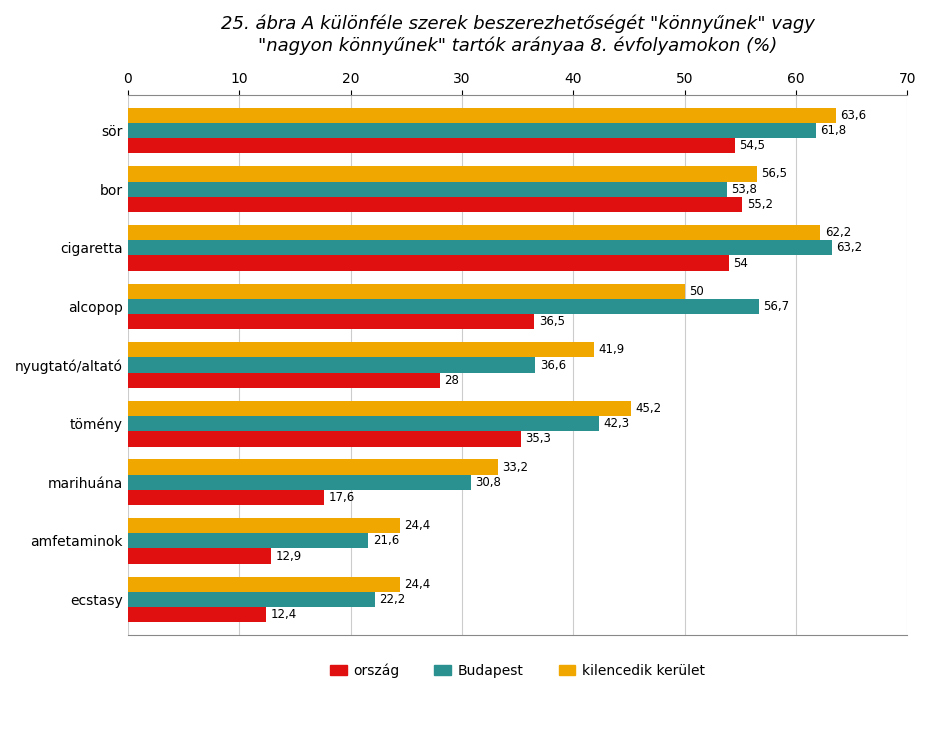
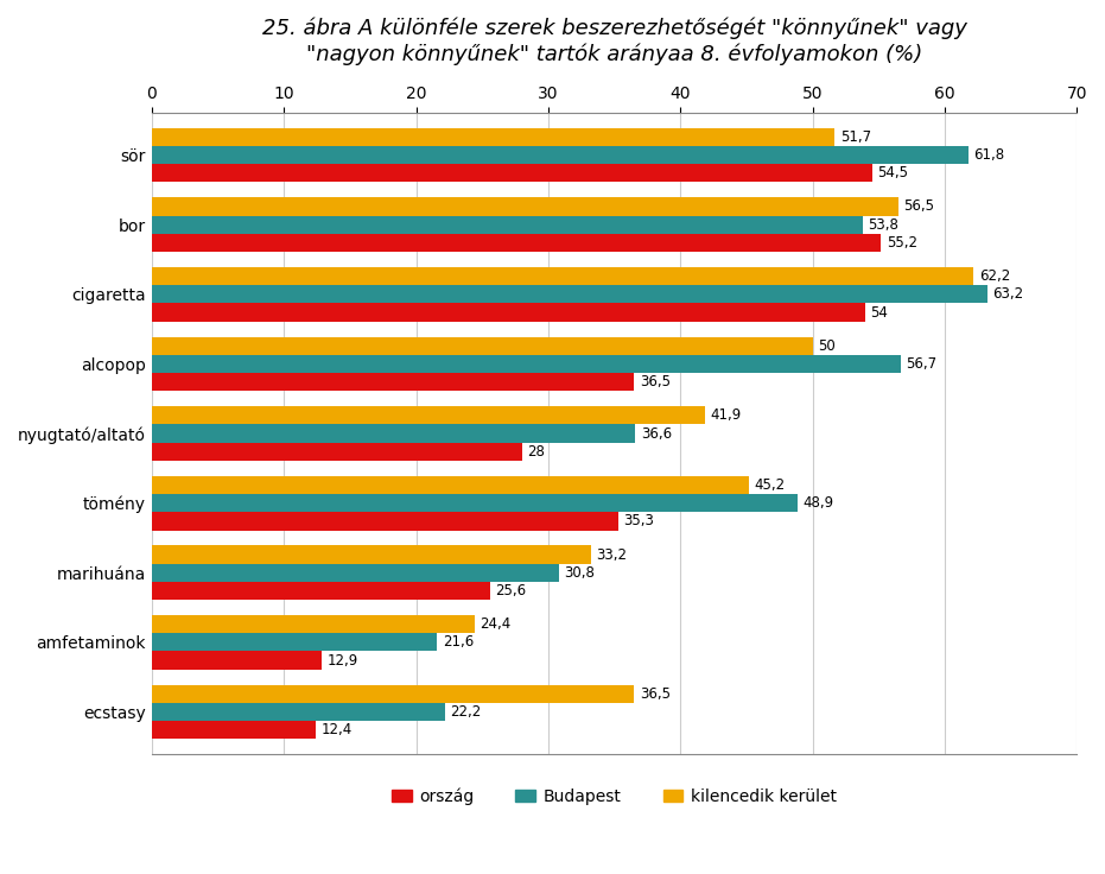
kilencedik kerület/sör: 63,6 -> 51,7
Budapest/tömény: 42,3 -> 48,9
ország/marihuána: 17,6 -> 25,6
kilencedik kerület/ecstasy: 24,4 -> 36,5
